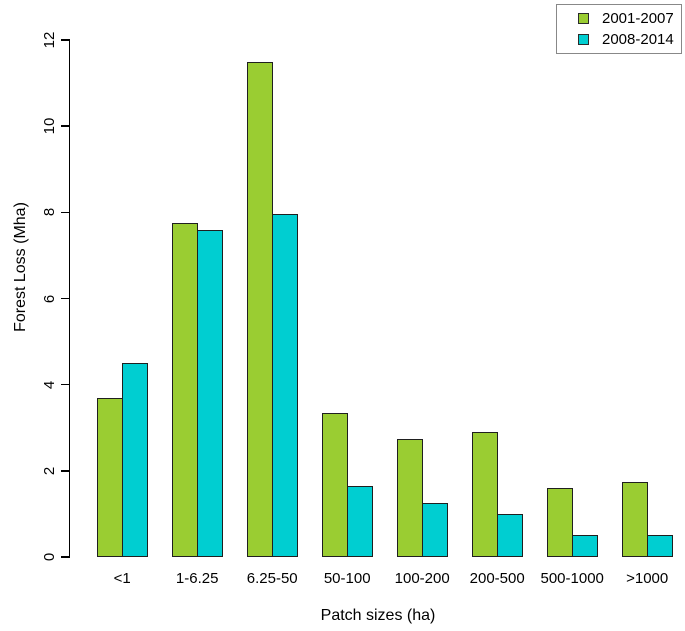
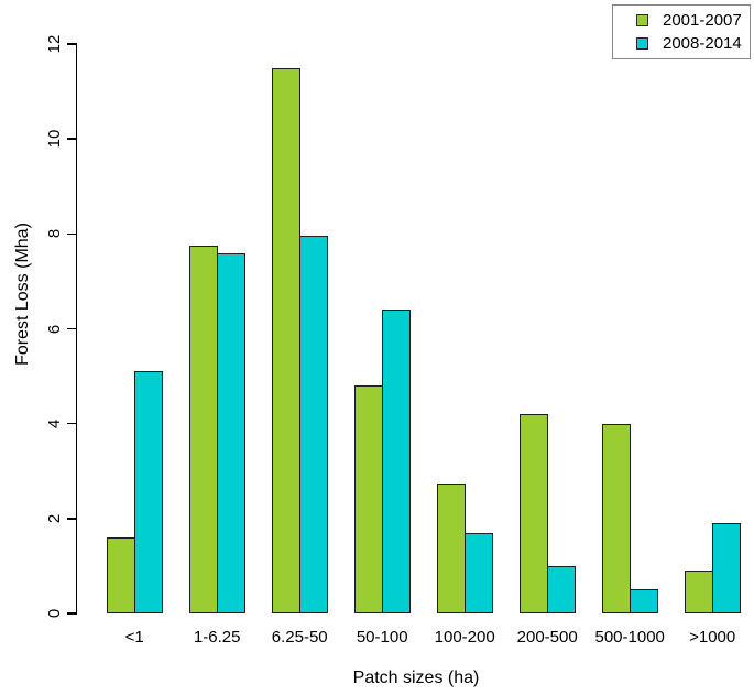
2001-2007/<1: 3.7 -> 1.6
2008-2014/<1: 4.5 -> 5.1
2001-2007/50-100: 3.4 -> 4.8
2008-2014/50-100: 1.6 -> 6.4
2008-2014/100-200: 1.2 -> 1.7
2001-2007/200-500: 2.9 -> 4.2
2001-2007/500-1000: 1.6 -> 4.0
2001-2007/>1000: 1.8 -> 0.9
2008-2014/>1000: 0.5 -> 1.9
